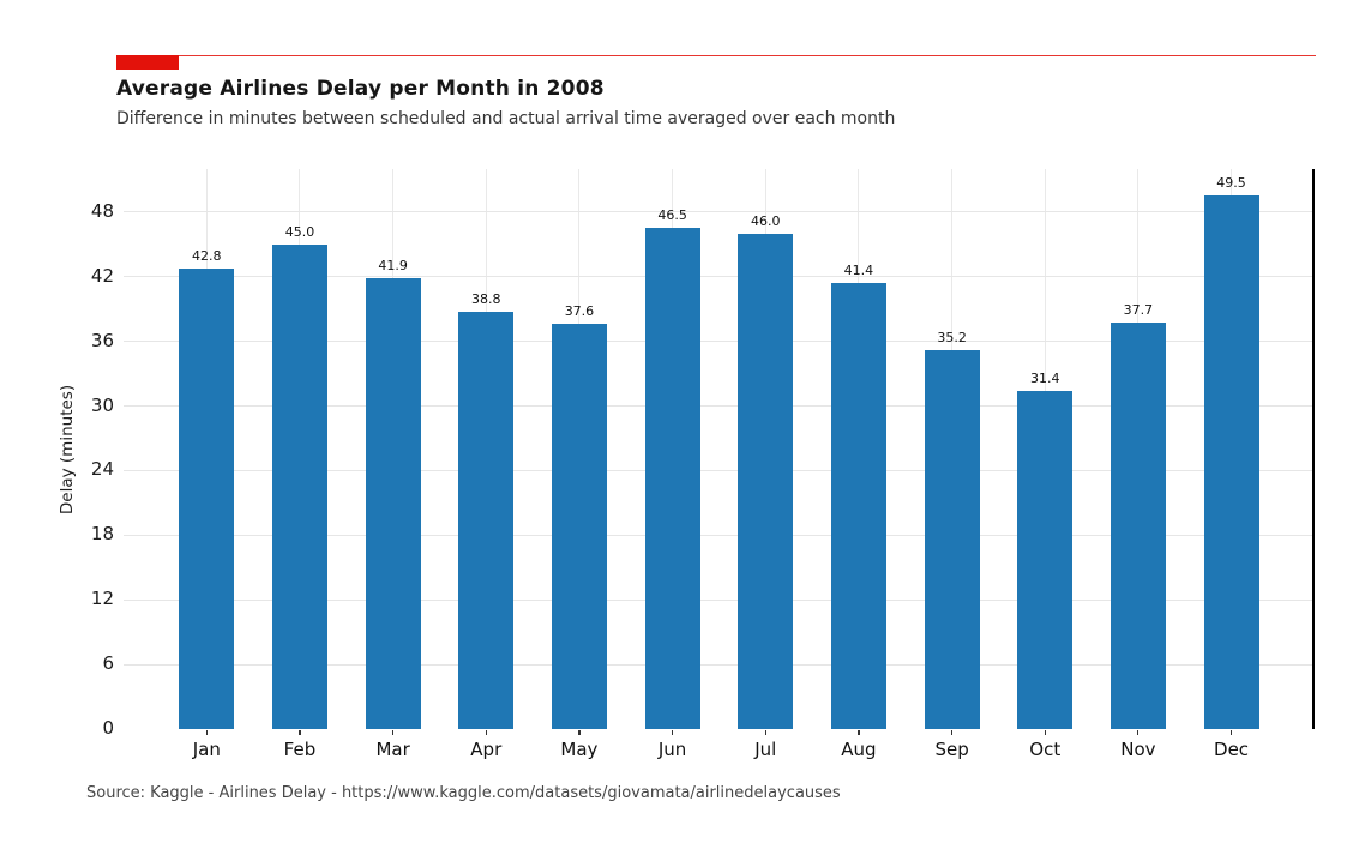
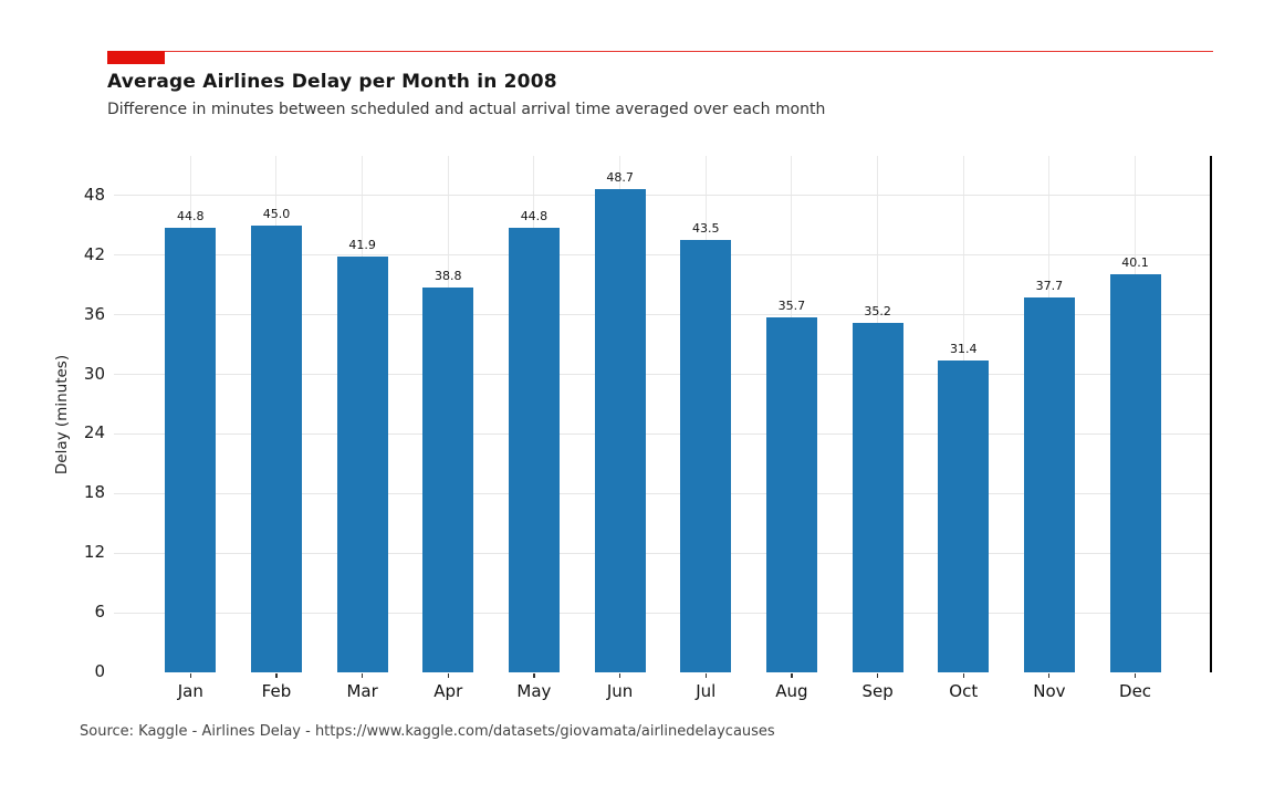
Jan: 42.8 -> 44.8
May: 37.6 -> 44.8
Jun: 46.5 -> 48.7
Jul: 46.0 -> 43.5
Aug: 41.4 -> 35.7
Dec: 49.5 -> 40.1
